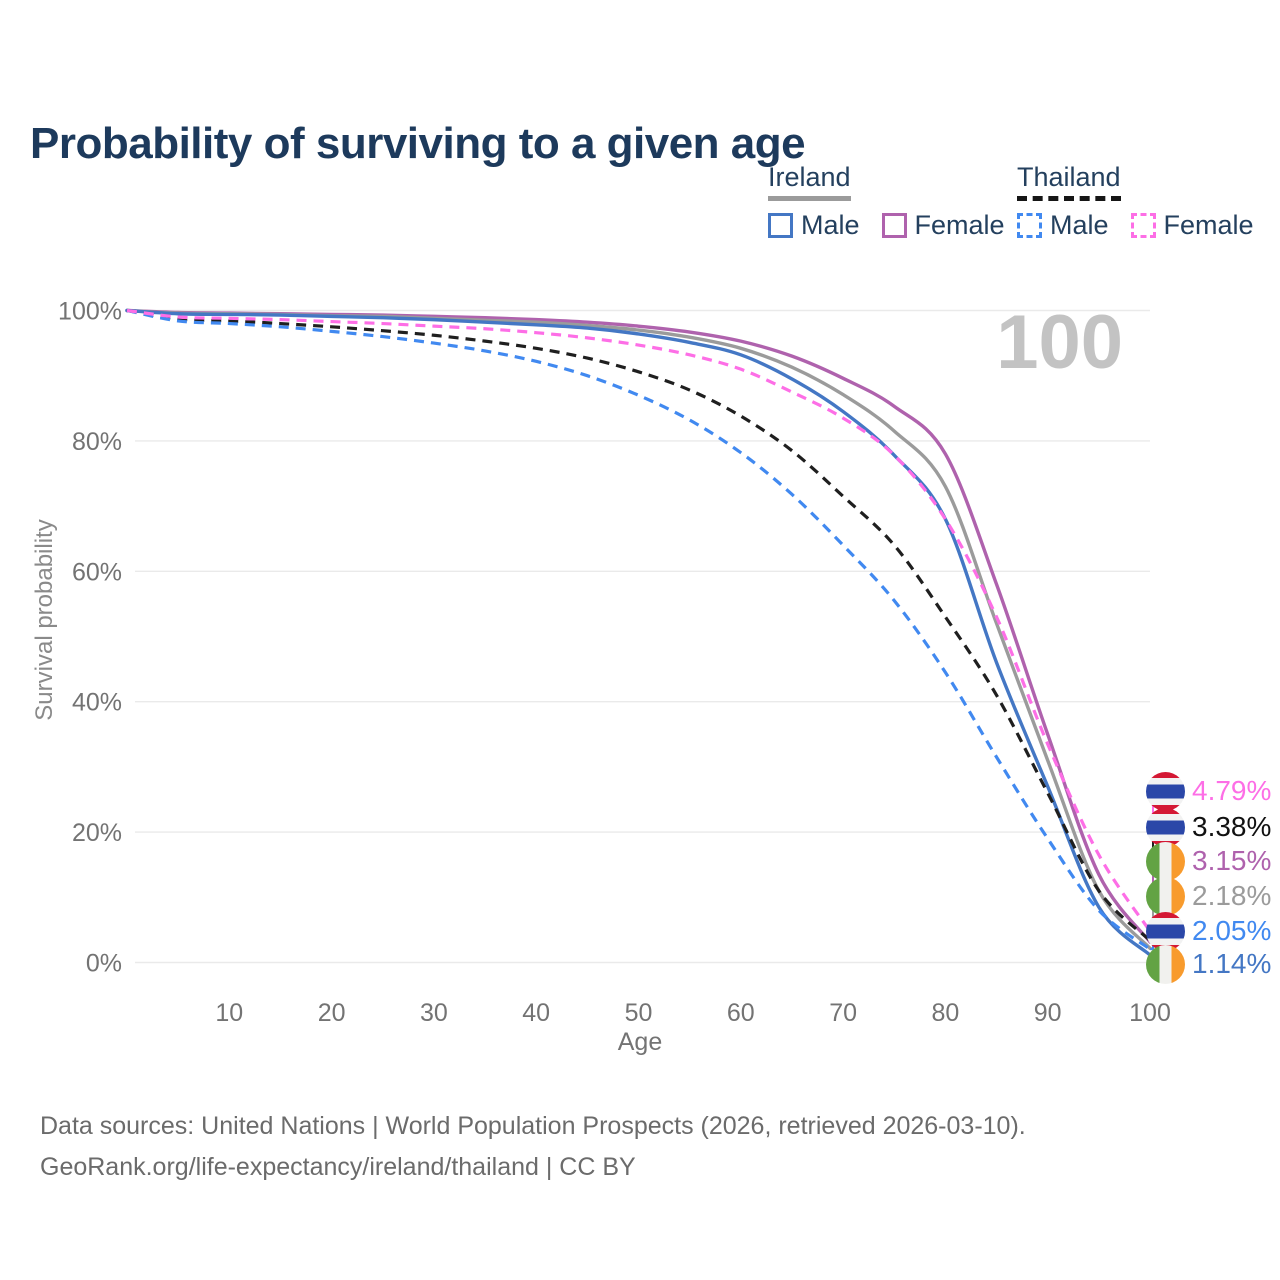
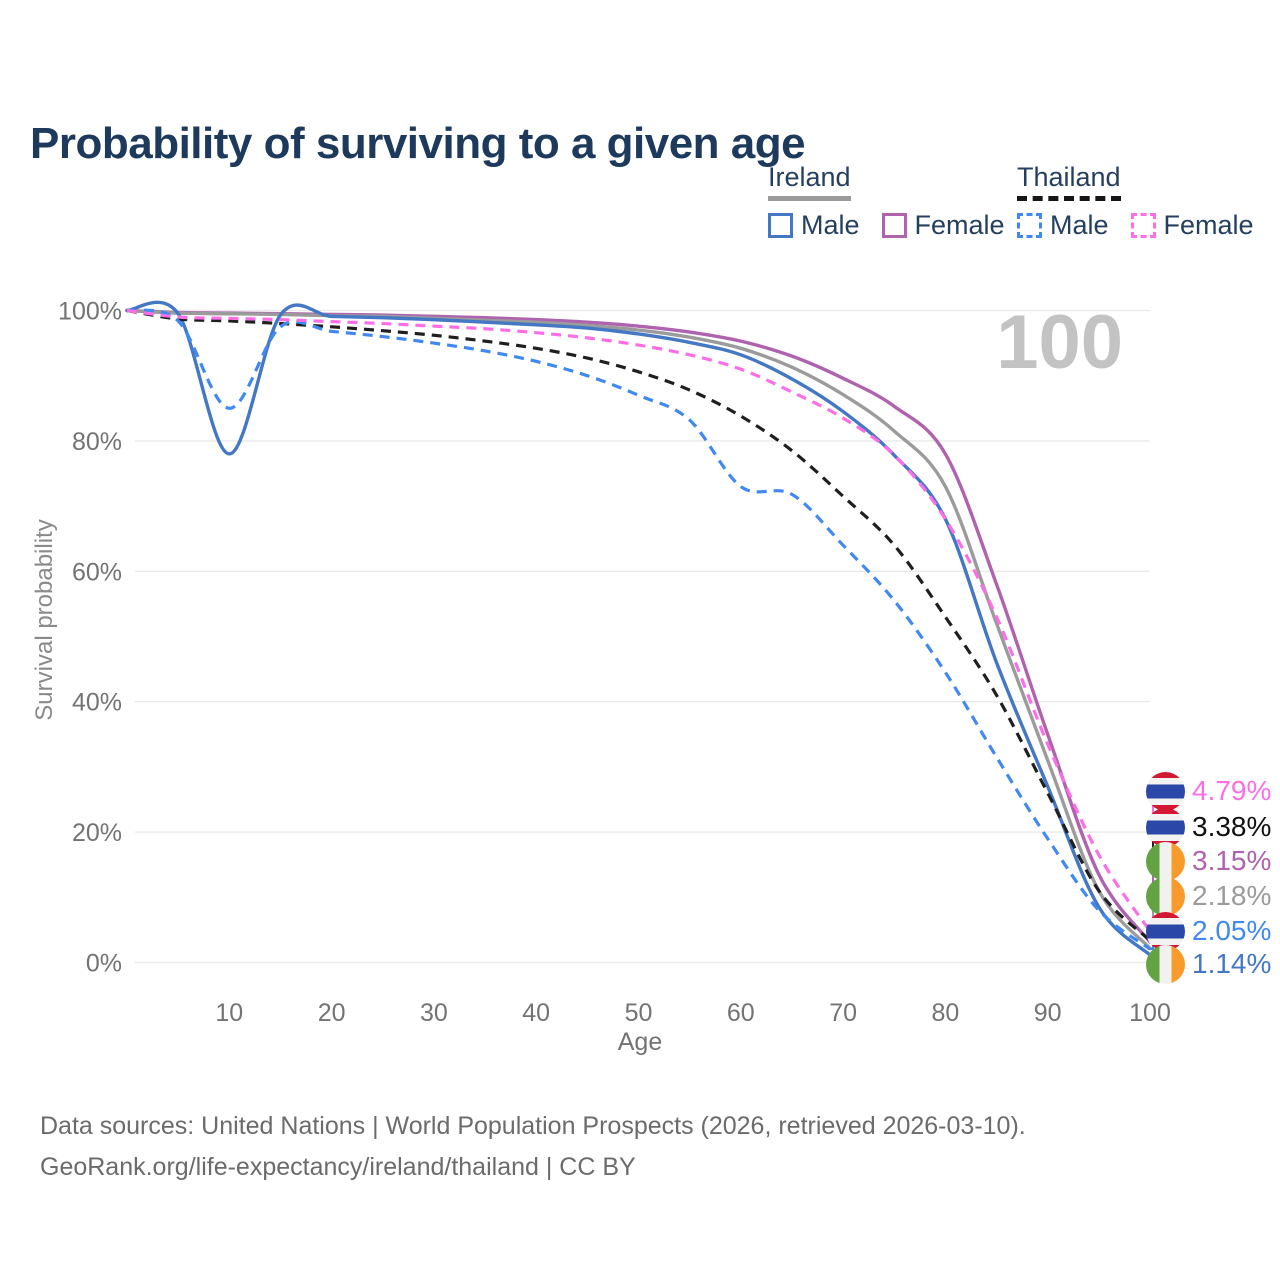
Ireland Male/10: 99% -> 78%
Thailand Male/10: 98% -> 85%
Thailand Male/60: 78% -> 73%
